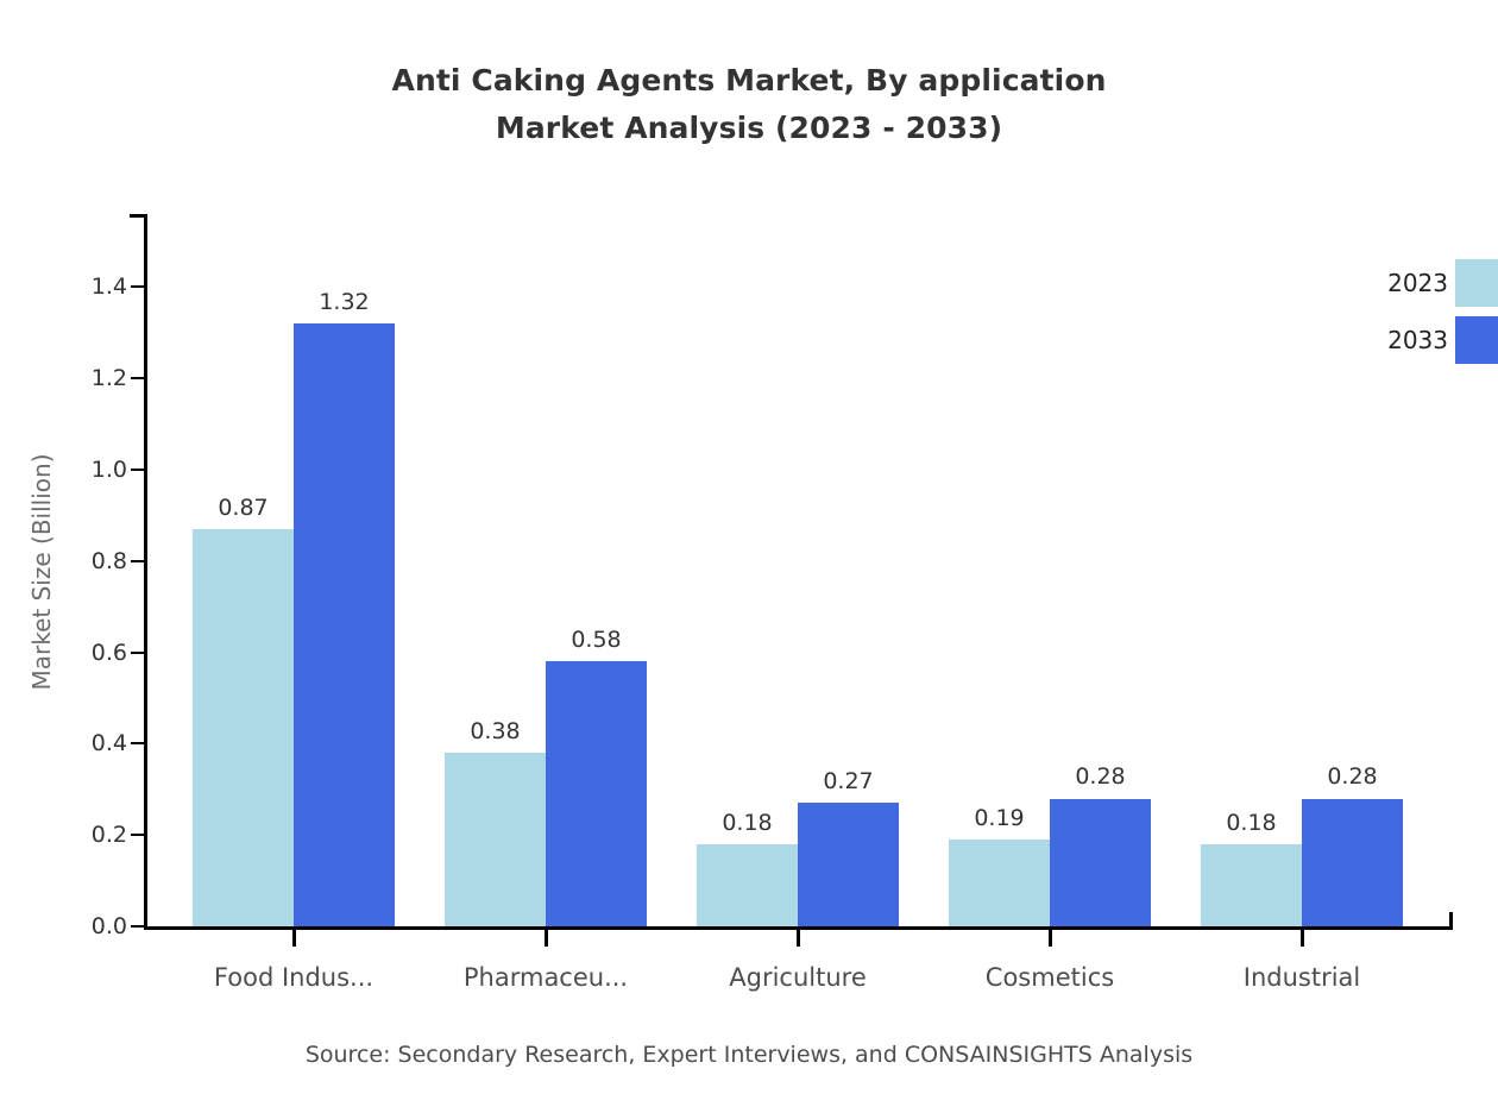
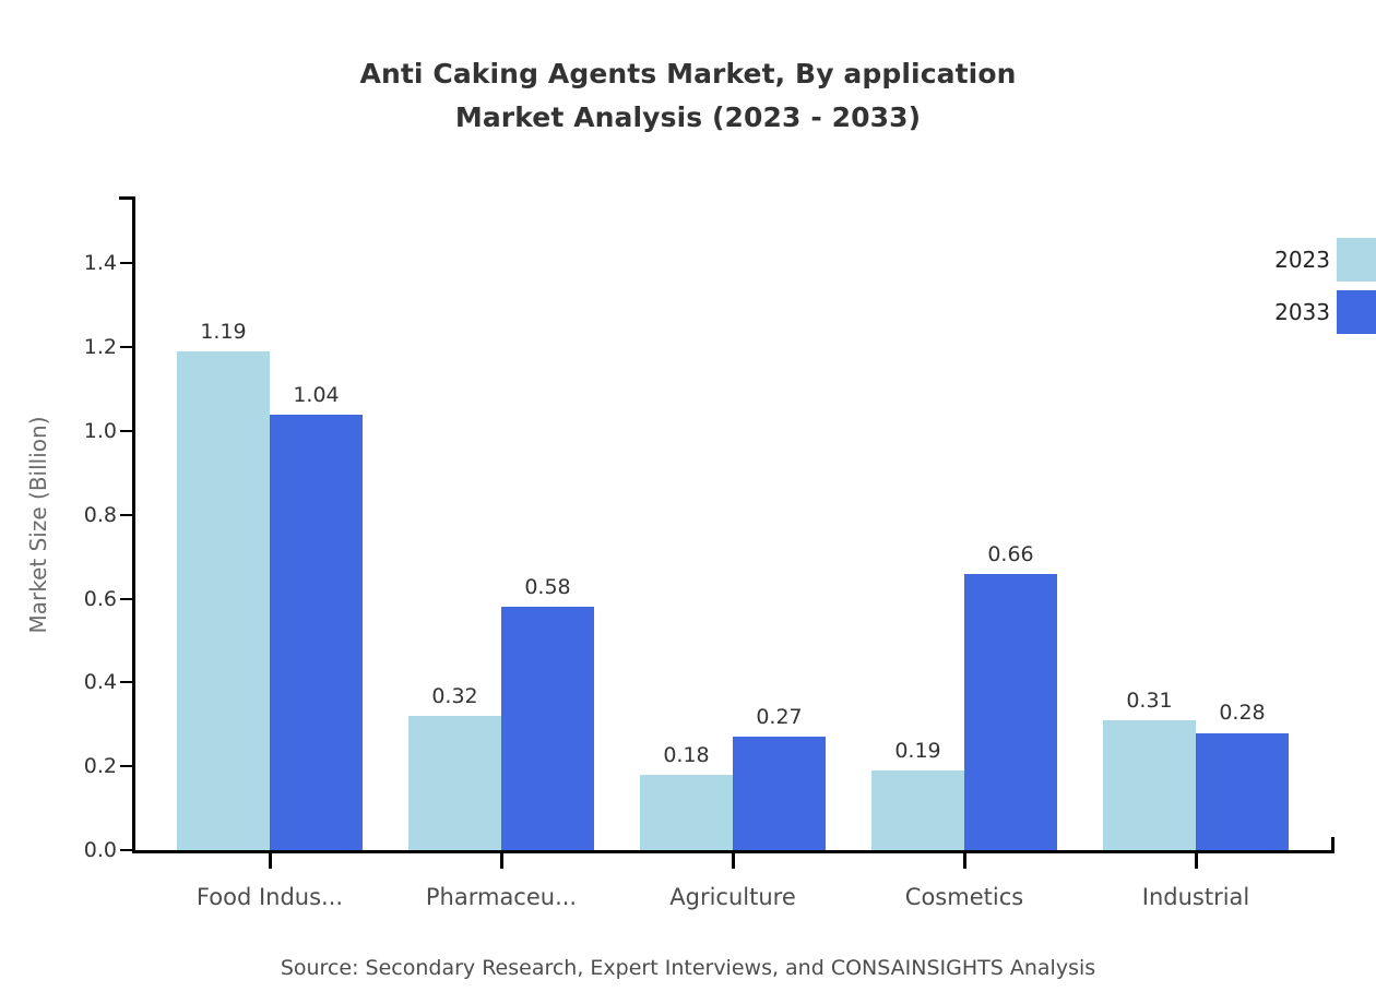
2023/Food Indus...: 0.87 -> 1.19
2033/Food Indus...: 1.32 -> 1.04
2023/Pharmaceu...: 0.38 -> 0.32
2033/Cosmetics: 0.28 -> 0.66
2023/Industrial: 0.18 -> 0.31
